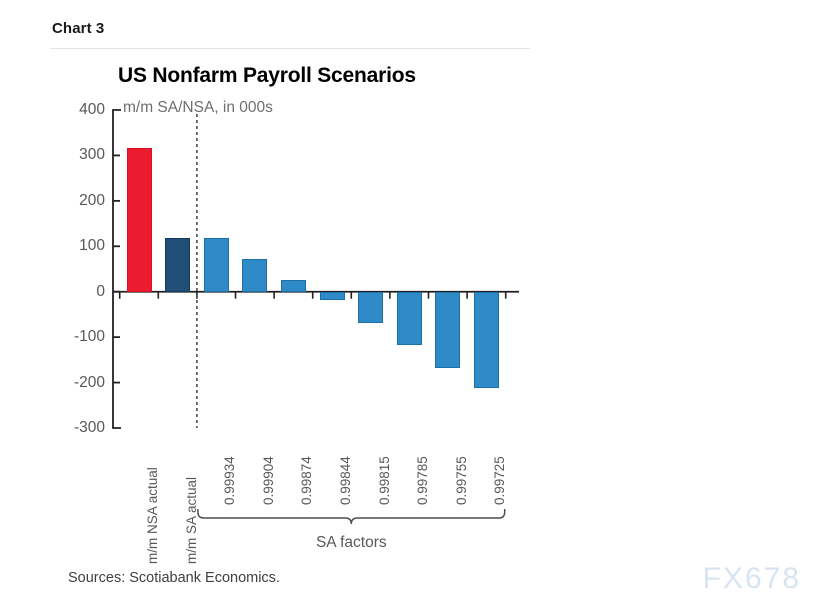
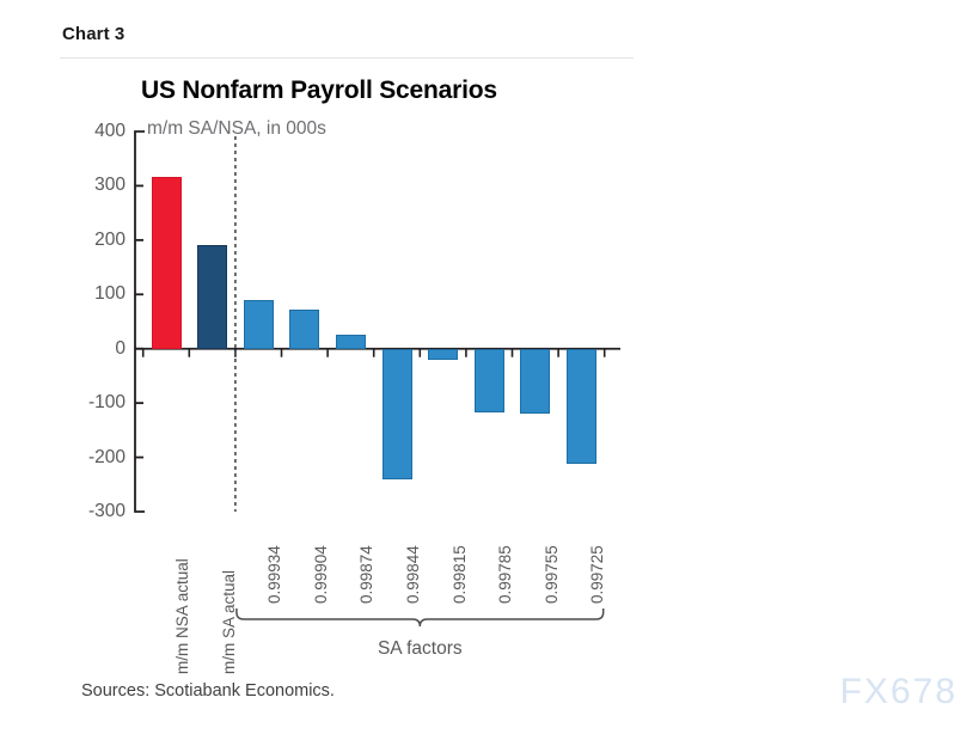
m/m SA actual: 120 -> 190
0.99934: 120 -> 90
0.99844: -20 -> -240
0.99815: -70 -> -20
0.99755: -170 -> -120
